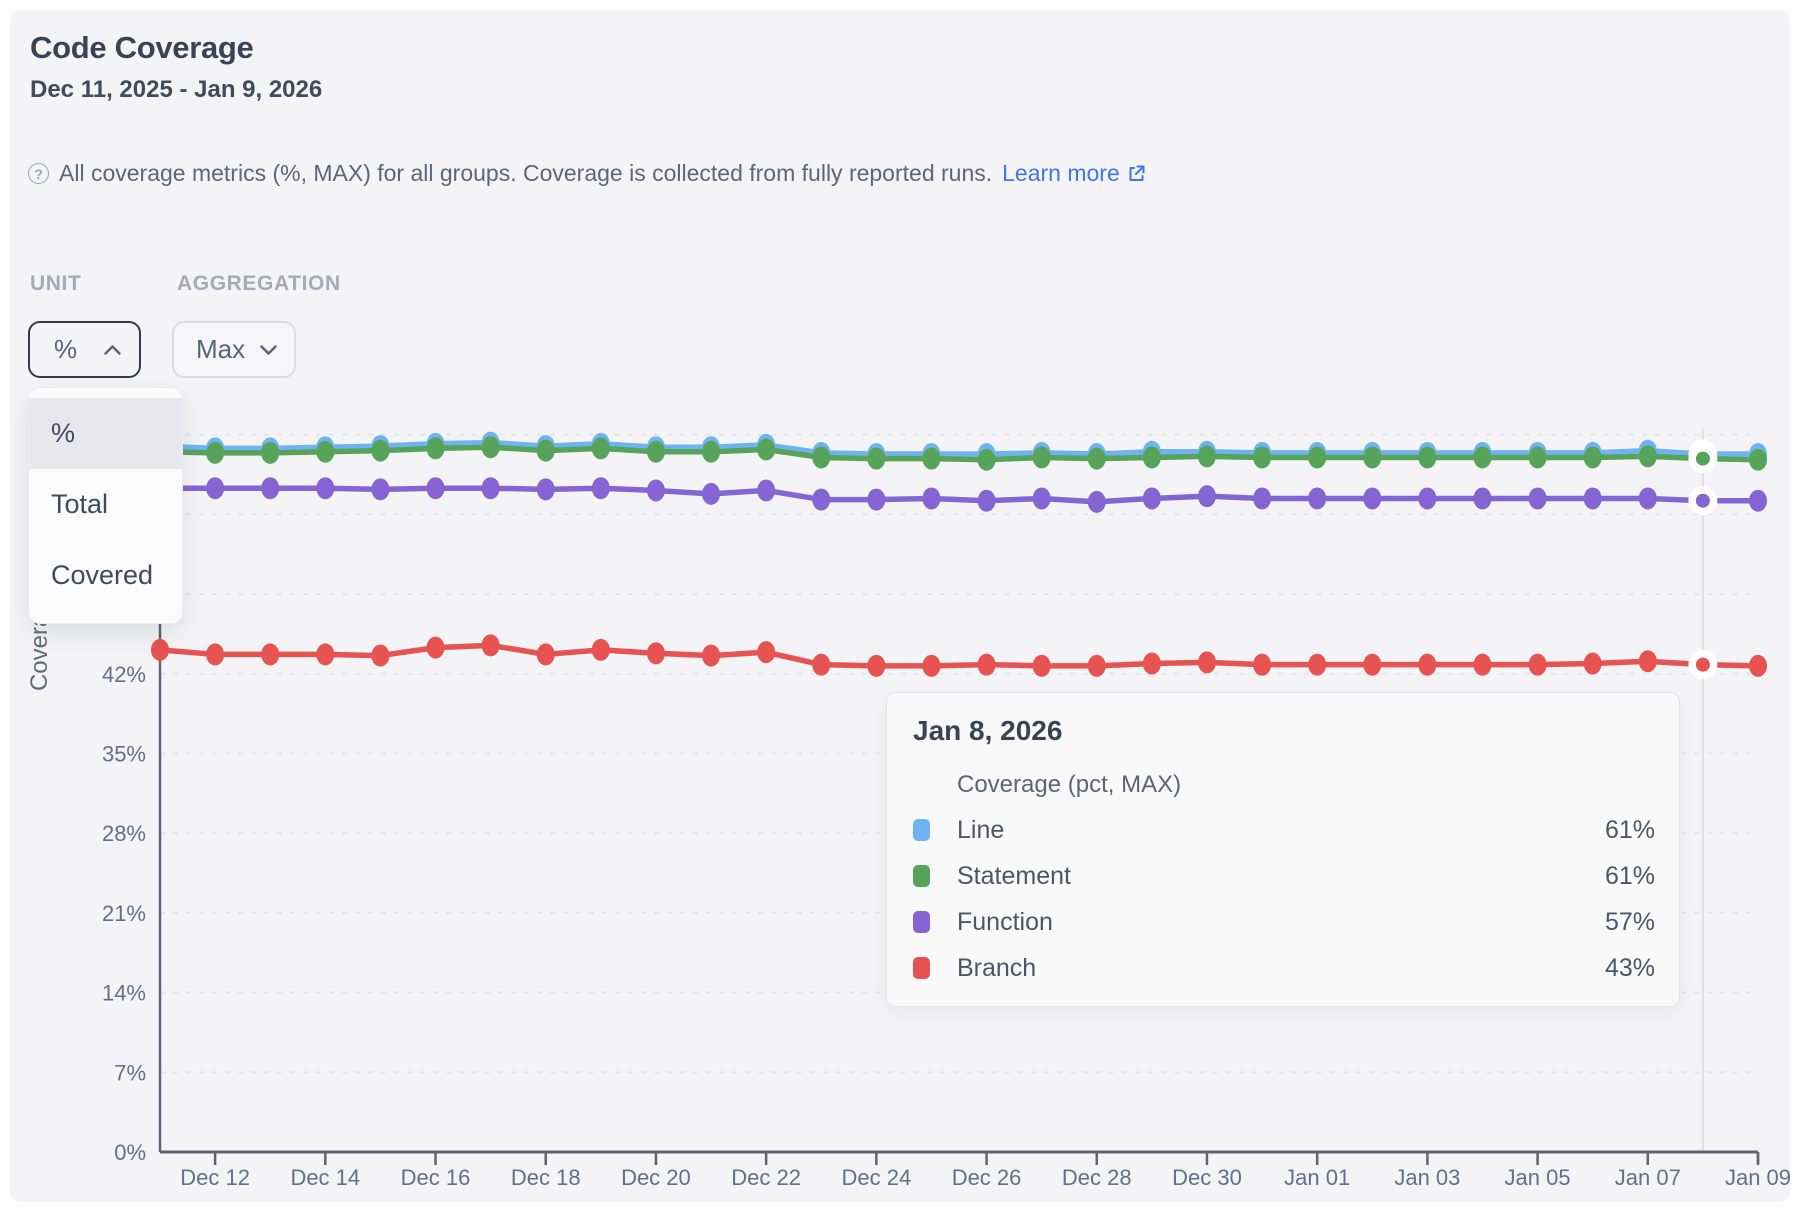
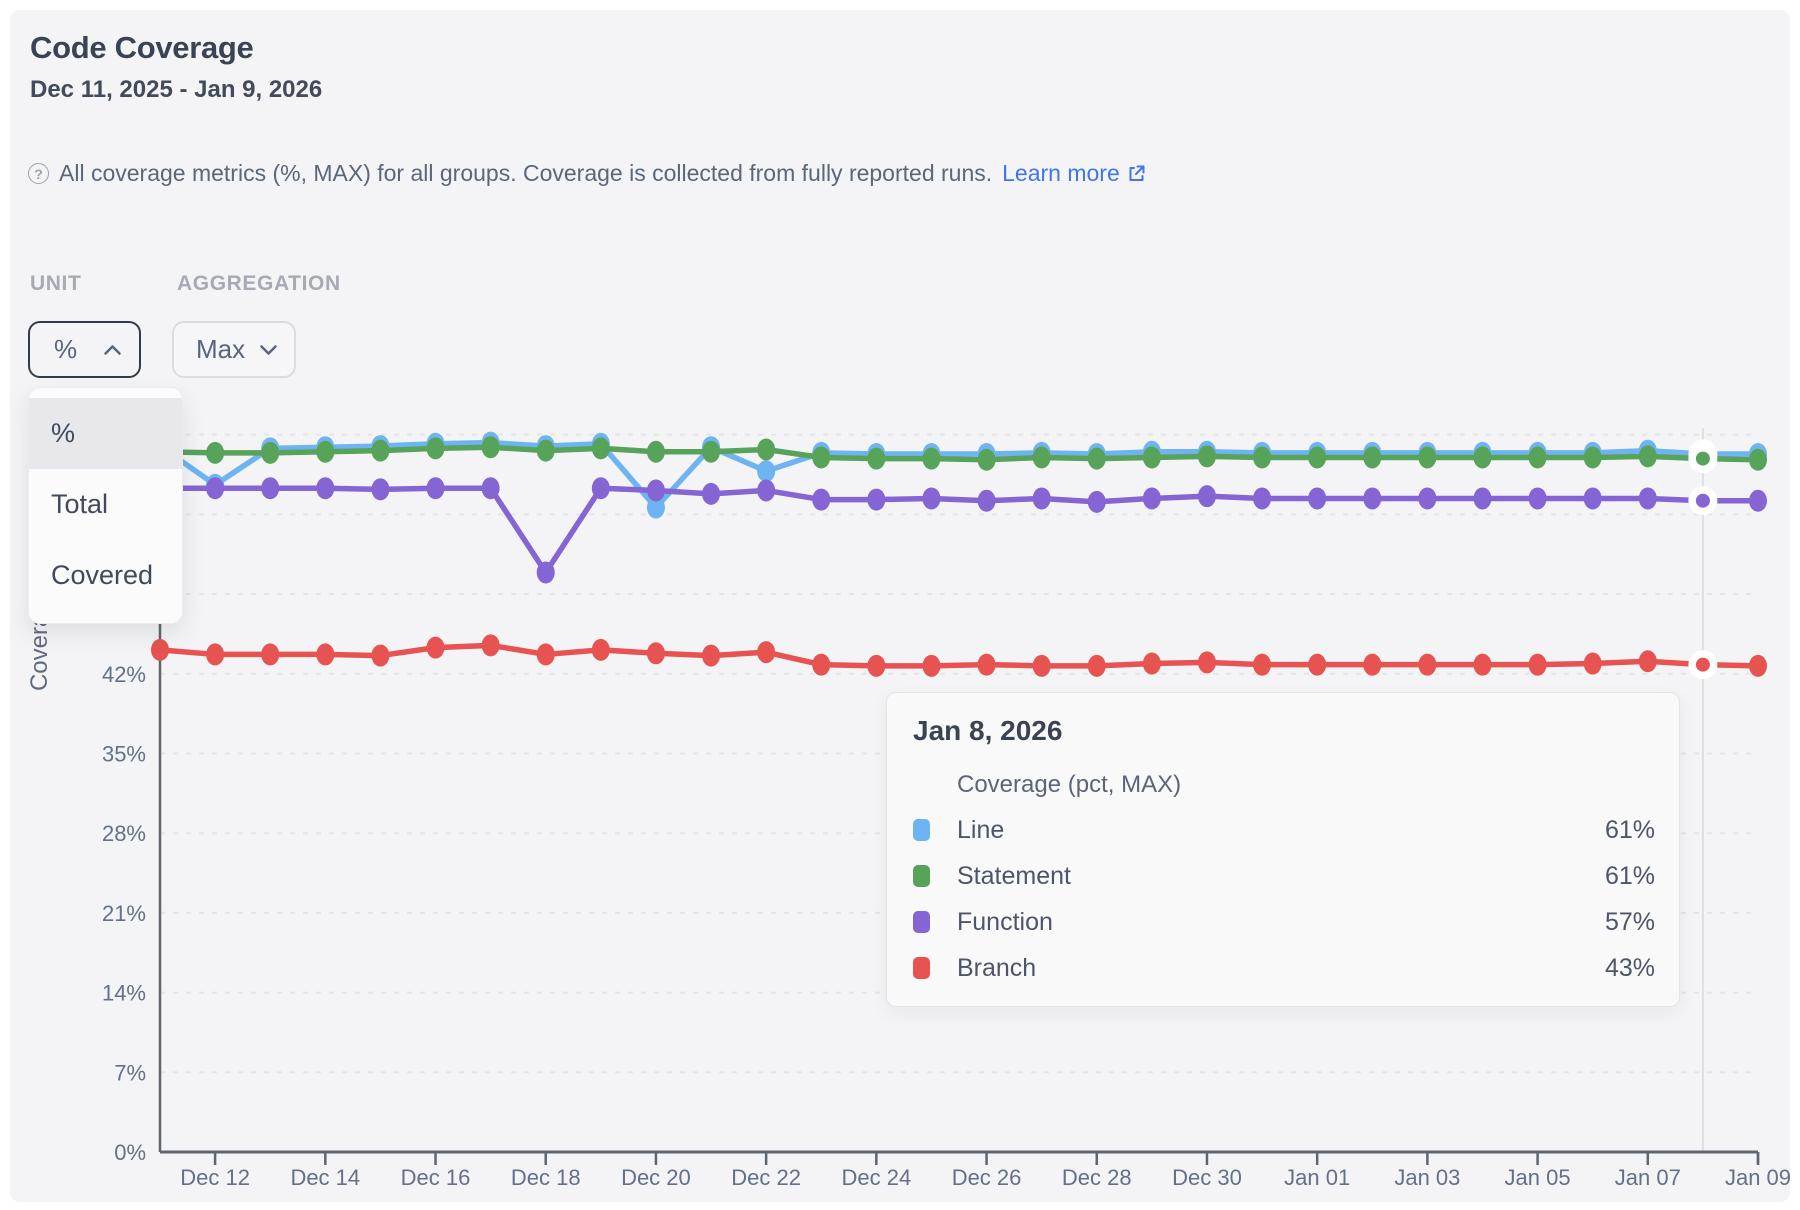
Line/Dec 12: 61.8% -> 58.6%
Function/Dec 18: 58.2% -> 50.9%
Line/Dec 20: 61.9% -> 56.6%
Line/Dec 22: 62.1% -> 59.8%
